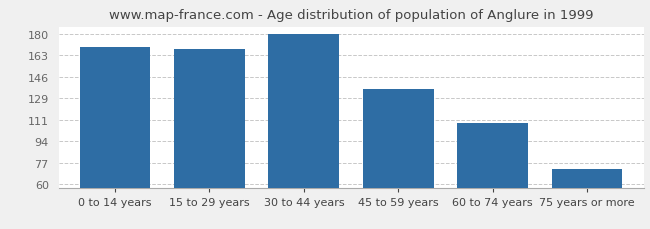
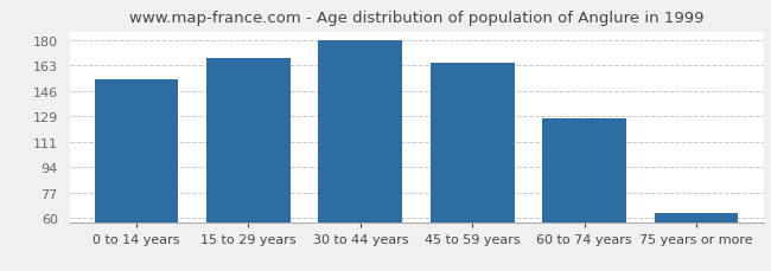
0 to 14 years: 170 -> 154
45 to 59 years: 136 -> 165
60 to 74 years: 109 -> 127
75 years or more: 72 -> 63
